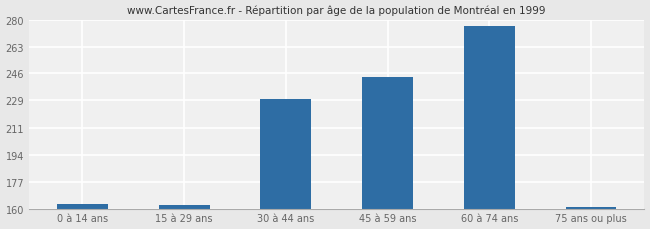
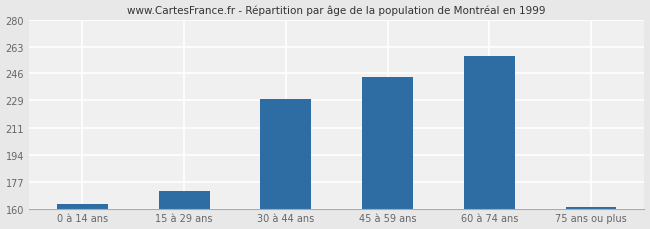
15 à 29 ans: 162 -> 171
60 à 74 ans: 276 -> 257
